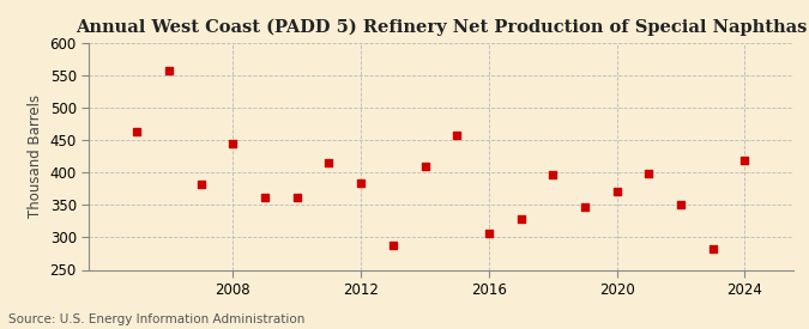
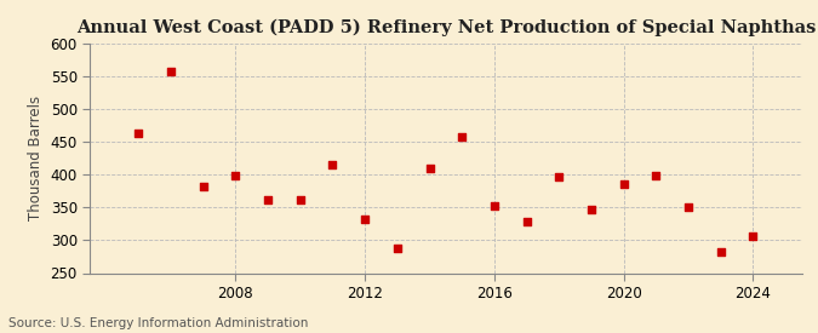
2008: 444 -> 398
2012: 384 -> 333
2016: 306 -> 352
2020: 370 -> 386
2024: 418 -> 307
